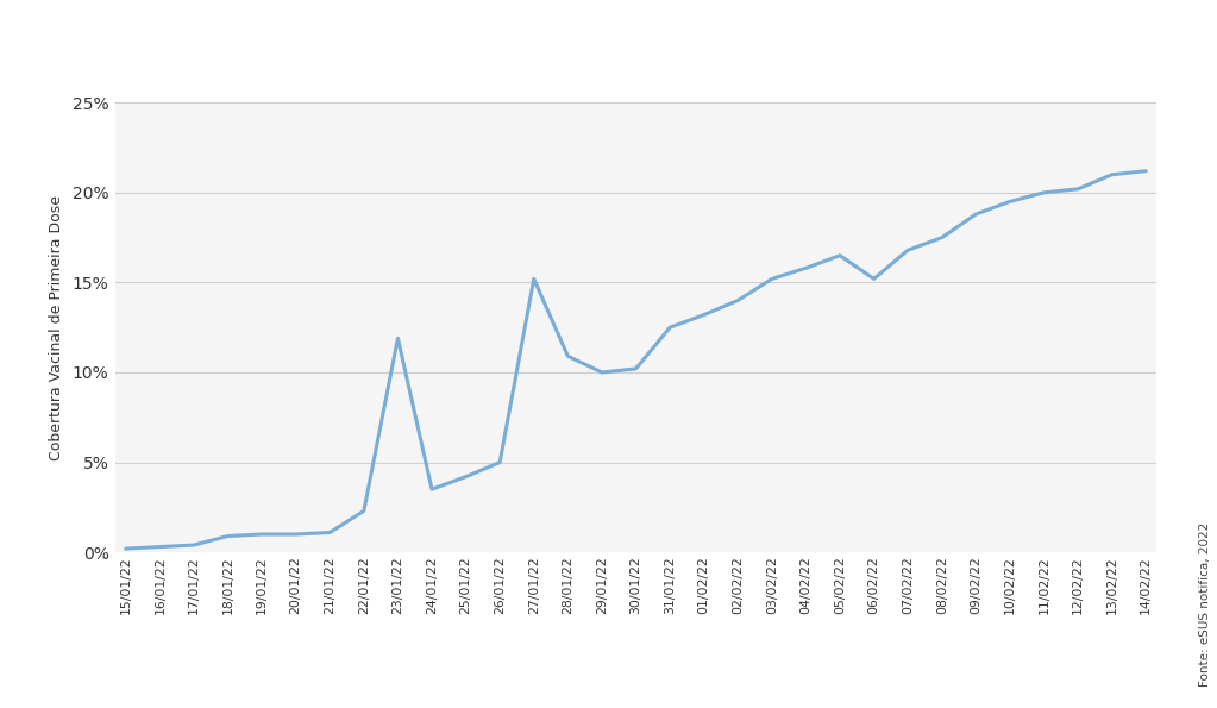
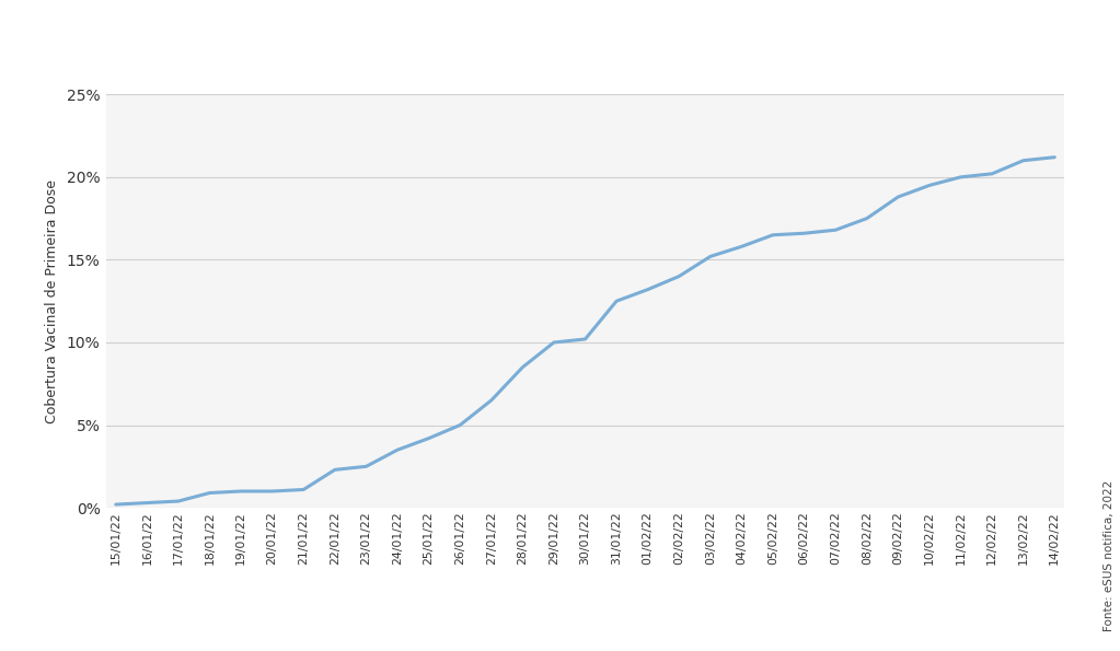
23/01/22: 11.9% -> 2.5%
27/01/22: 15.2% -> 6.5%
28/01/22: 10.9% -> 8.5%
06/02/22: 15.2% -> 16.6%
